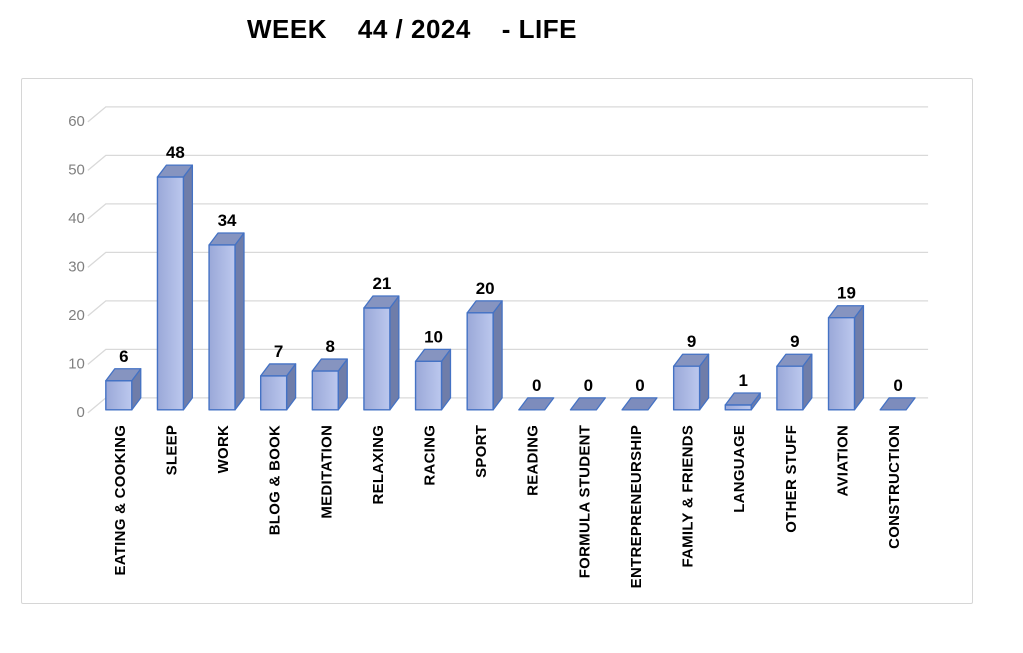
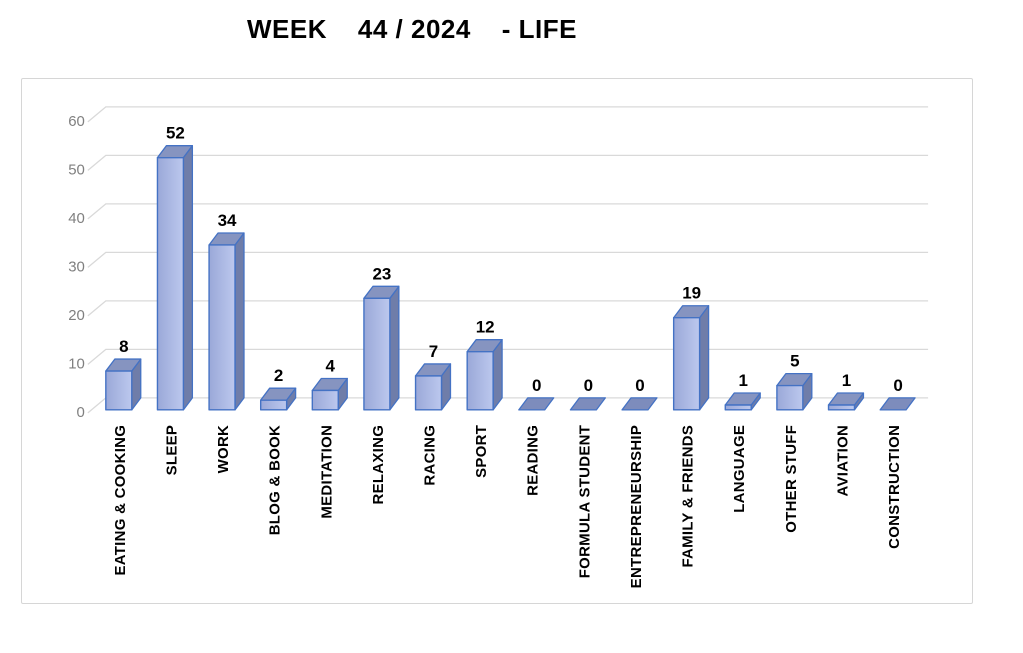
EATING & COOKING: 6 -> 8
SLEEP: 48 -> 52
BLOG & BOOK: 7 -> 2
MEDITATION: 8 -> 4
RELAXING: 21 -> 23
RACING: 10 -> 7
SPORT: 20 -> 12
FAMILY & FRIENDS: 9 -> 19
OTHER STUFF: 9 -> 5
AVIATION: 19 -> 1
